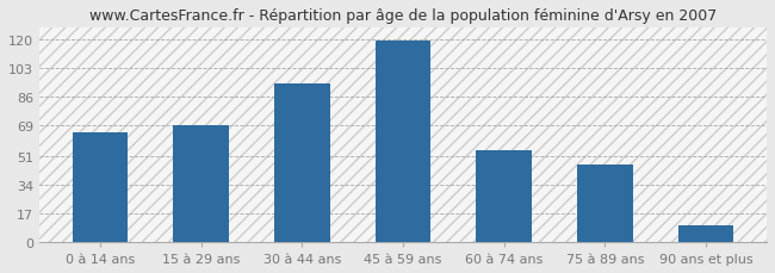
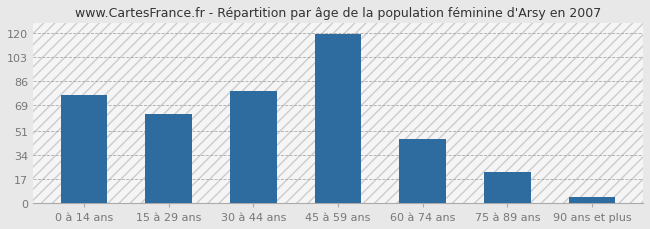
0 à 14 ans: 65 -> 76
15 à 29 ans: 69 -> 63
30 à 44 ans: 94 -> 79
60 à 74 ans: 54 -> 45
75 à 89 ans: 46 -> 22
90 ans et plus: 10 -> 4
